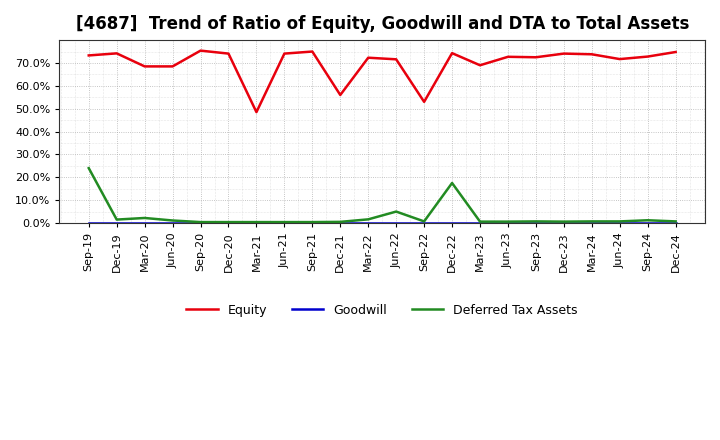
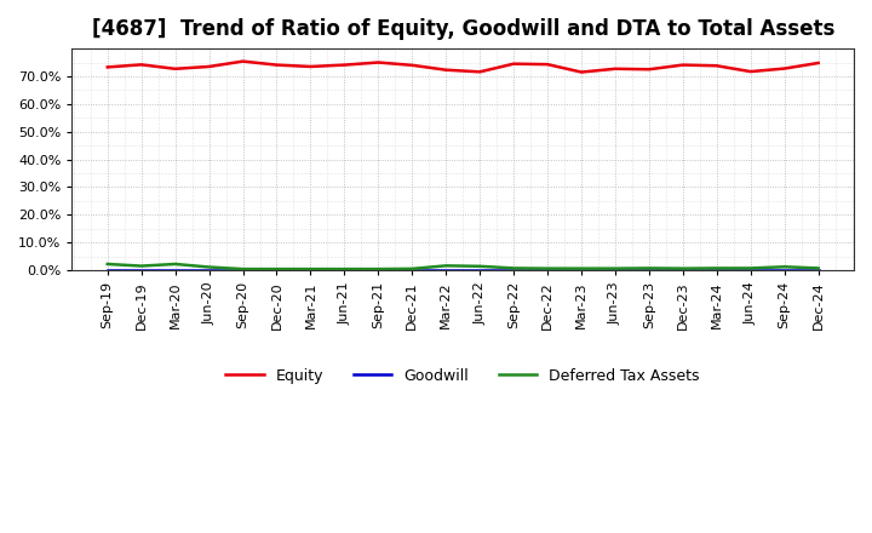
Deferred Tax Assets/Sep-19: 24.0% -> 2.2%
Equity/Mar-20: 68.5% -> 72.7%
Equity/Jun-20: 68.5% -> 73.5%
Equity/Mar-21: 48.5% -> 73.5%
Equity/Dec-21: 56.0% -> 74.0%
Deferred Tax Assets/Jun-22: 5.0% -> 1.4%
Equity/Sep-22: 53.0% -> 74.5%
Deferred Tax Assets/Dec-22: 17.5% -> 0.6%
Equity/Mar-23: 69.0% -> 71.5%
